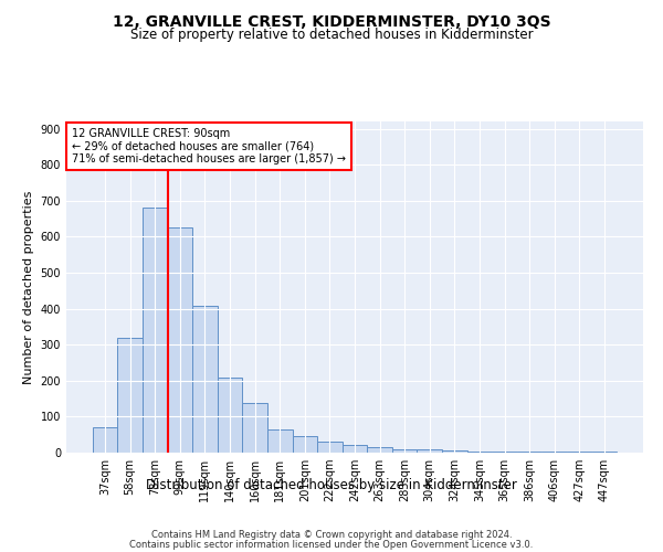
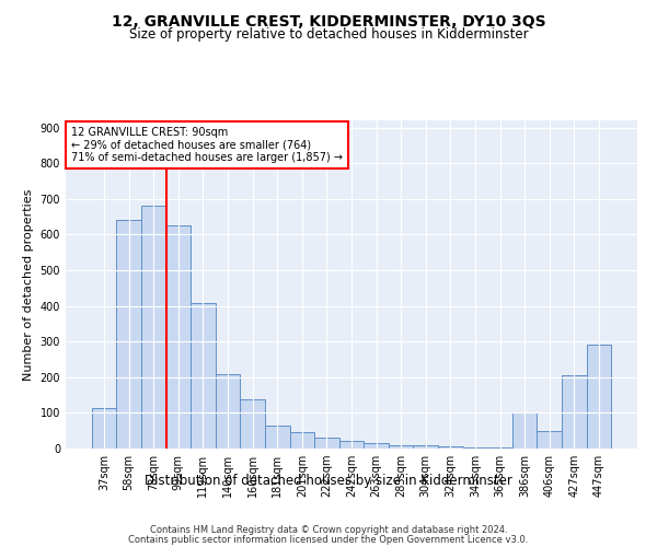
37sqm: 70 -> 115
58sqm: 318 -> 640
386sqm: 2 -> 100
406sqm: 2 -> 50
427sqm: 2 -> 205
447sqm: 2 -> 290
